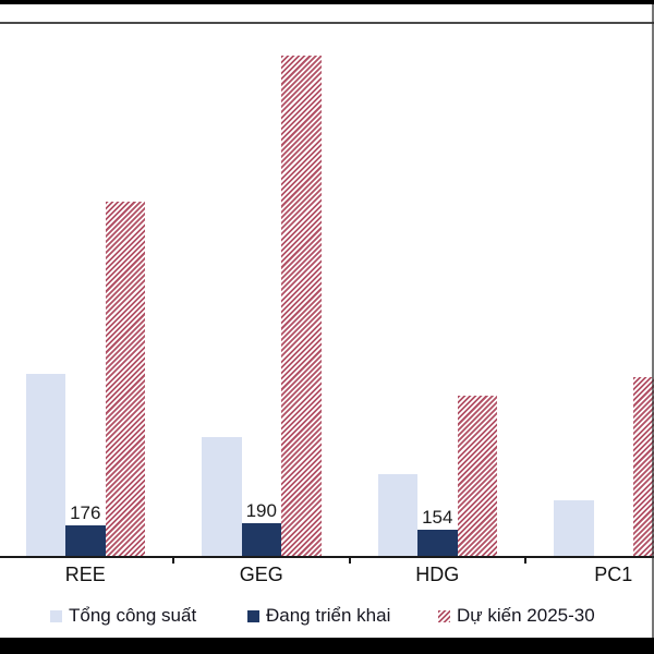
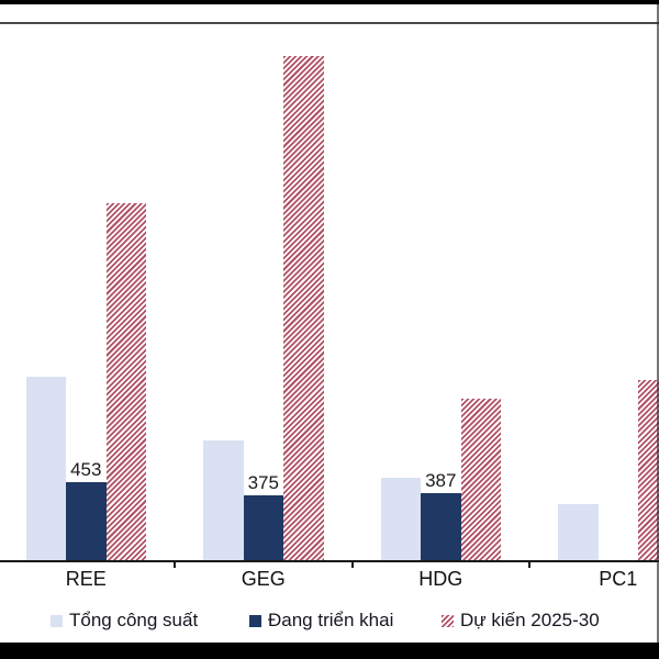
Đang triển khai/REE: 176 -> 453
Đang triển khai/GEG: 190 -> 375
Đang triển khai/HDG: 154 -> 387
